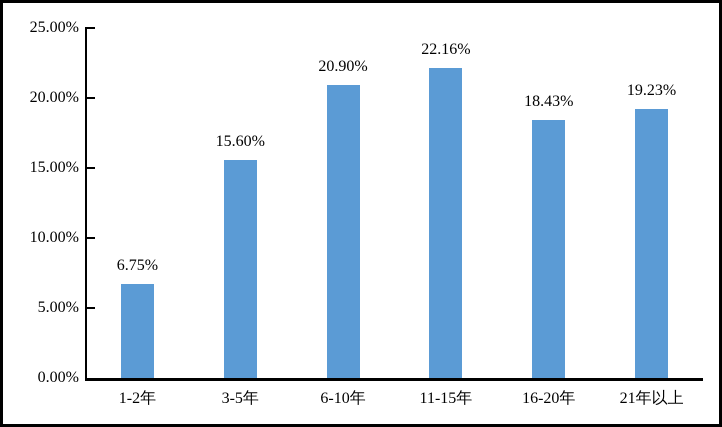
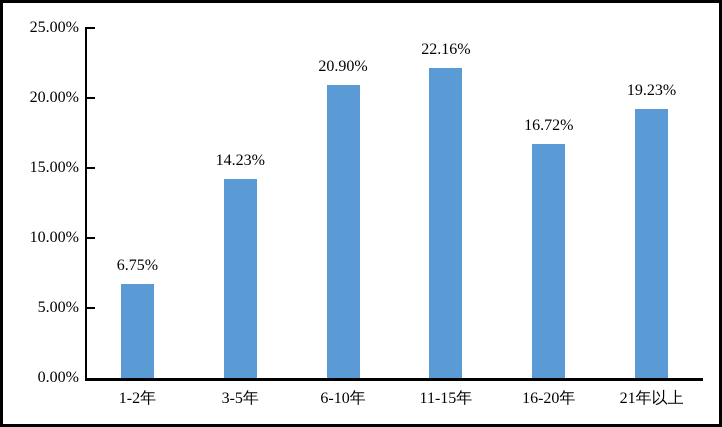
3-5年: 15.60% -> 14.23%
16-20年: 18.43% -> 16.72%
